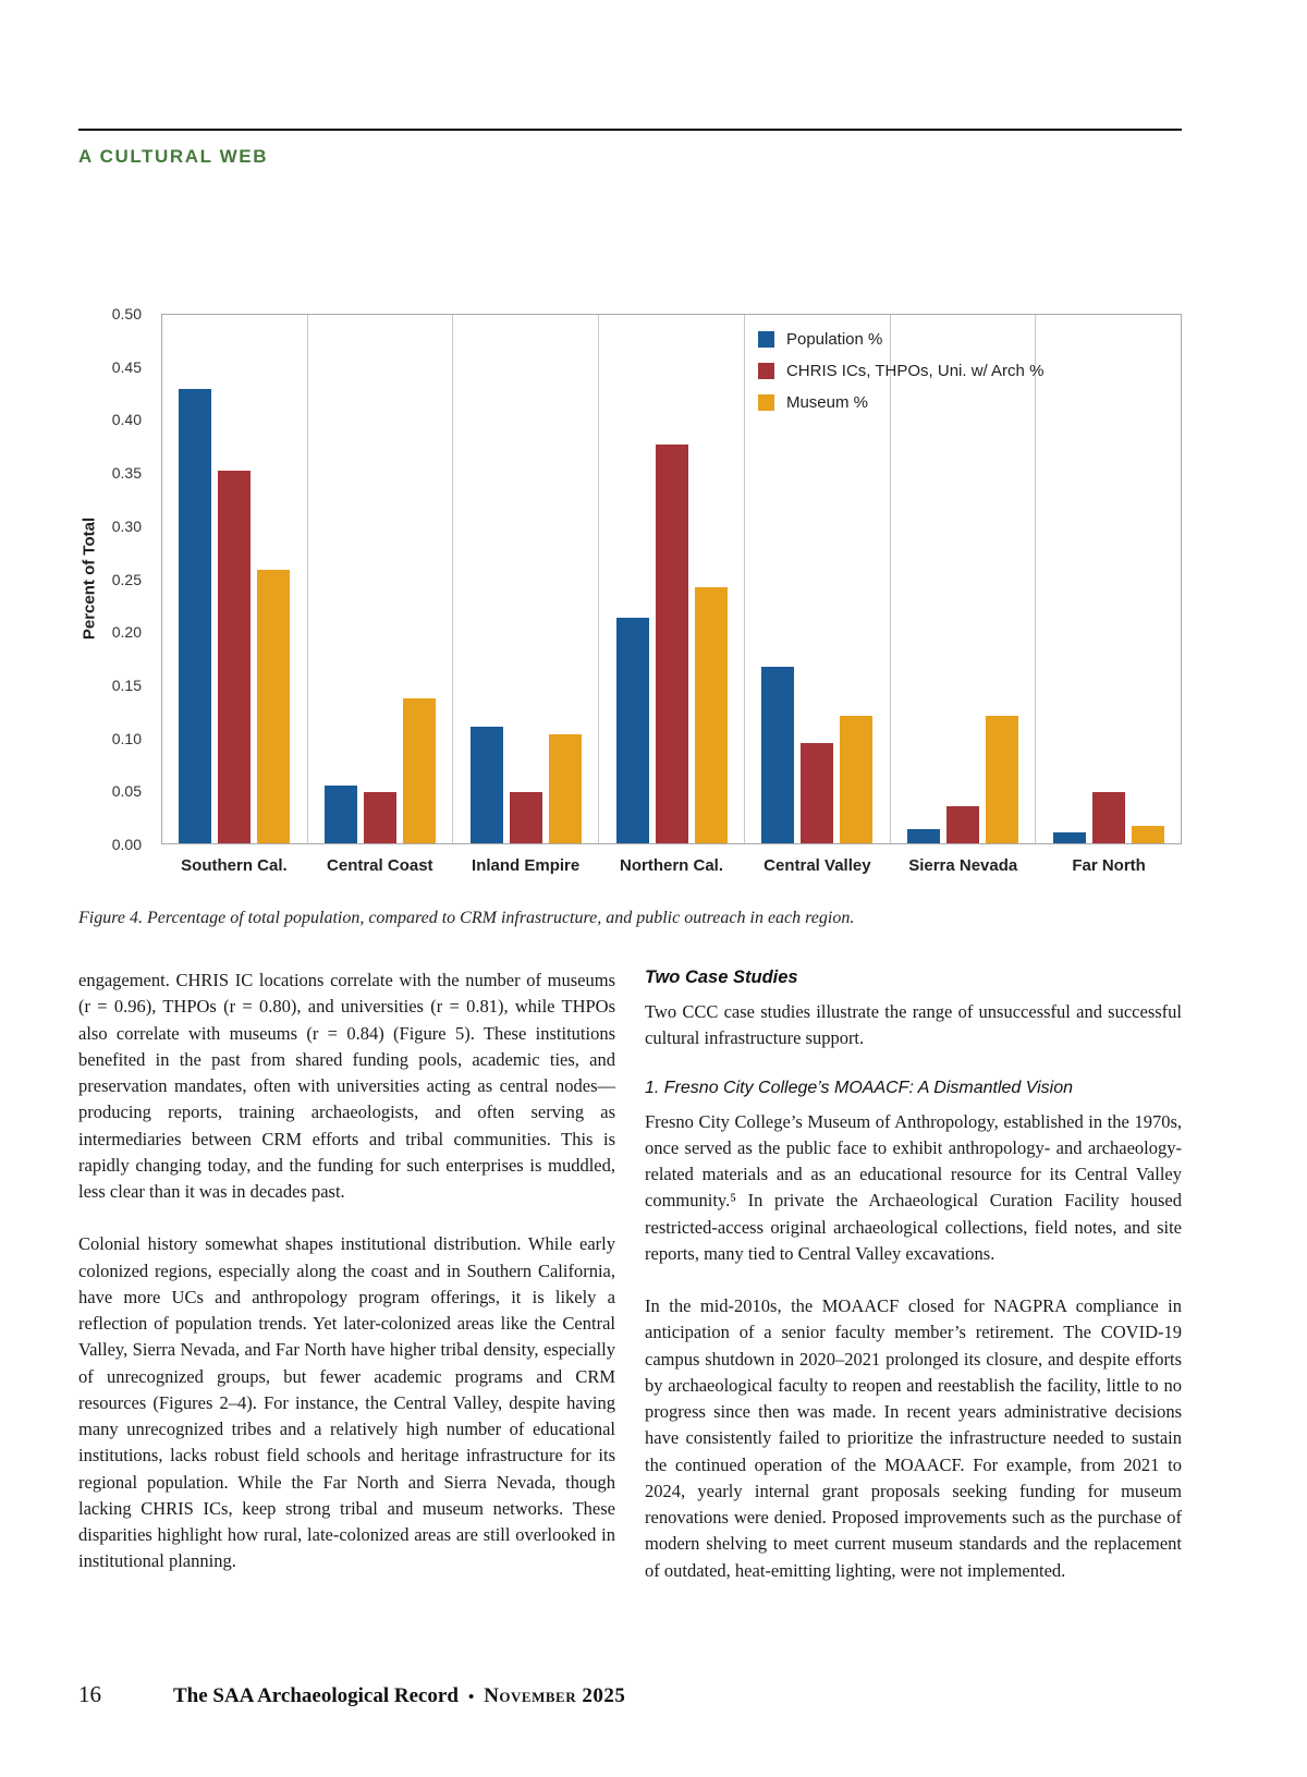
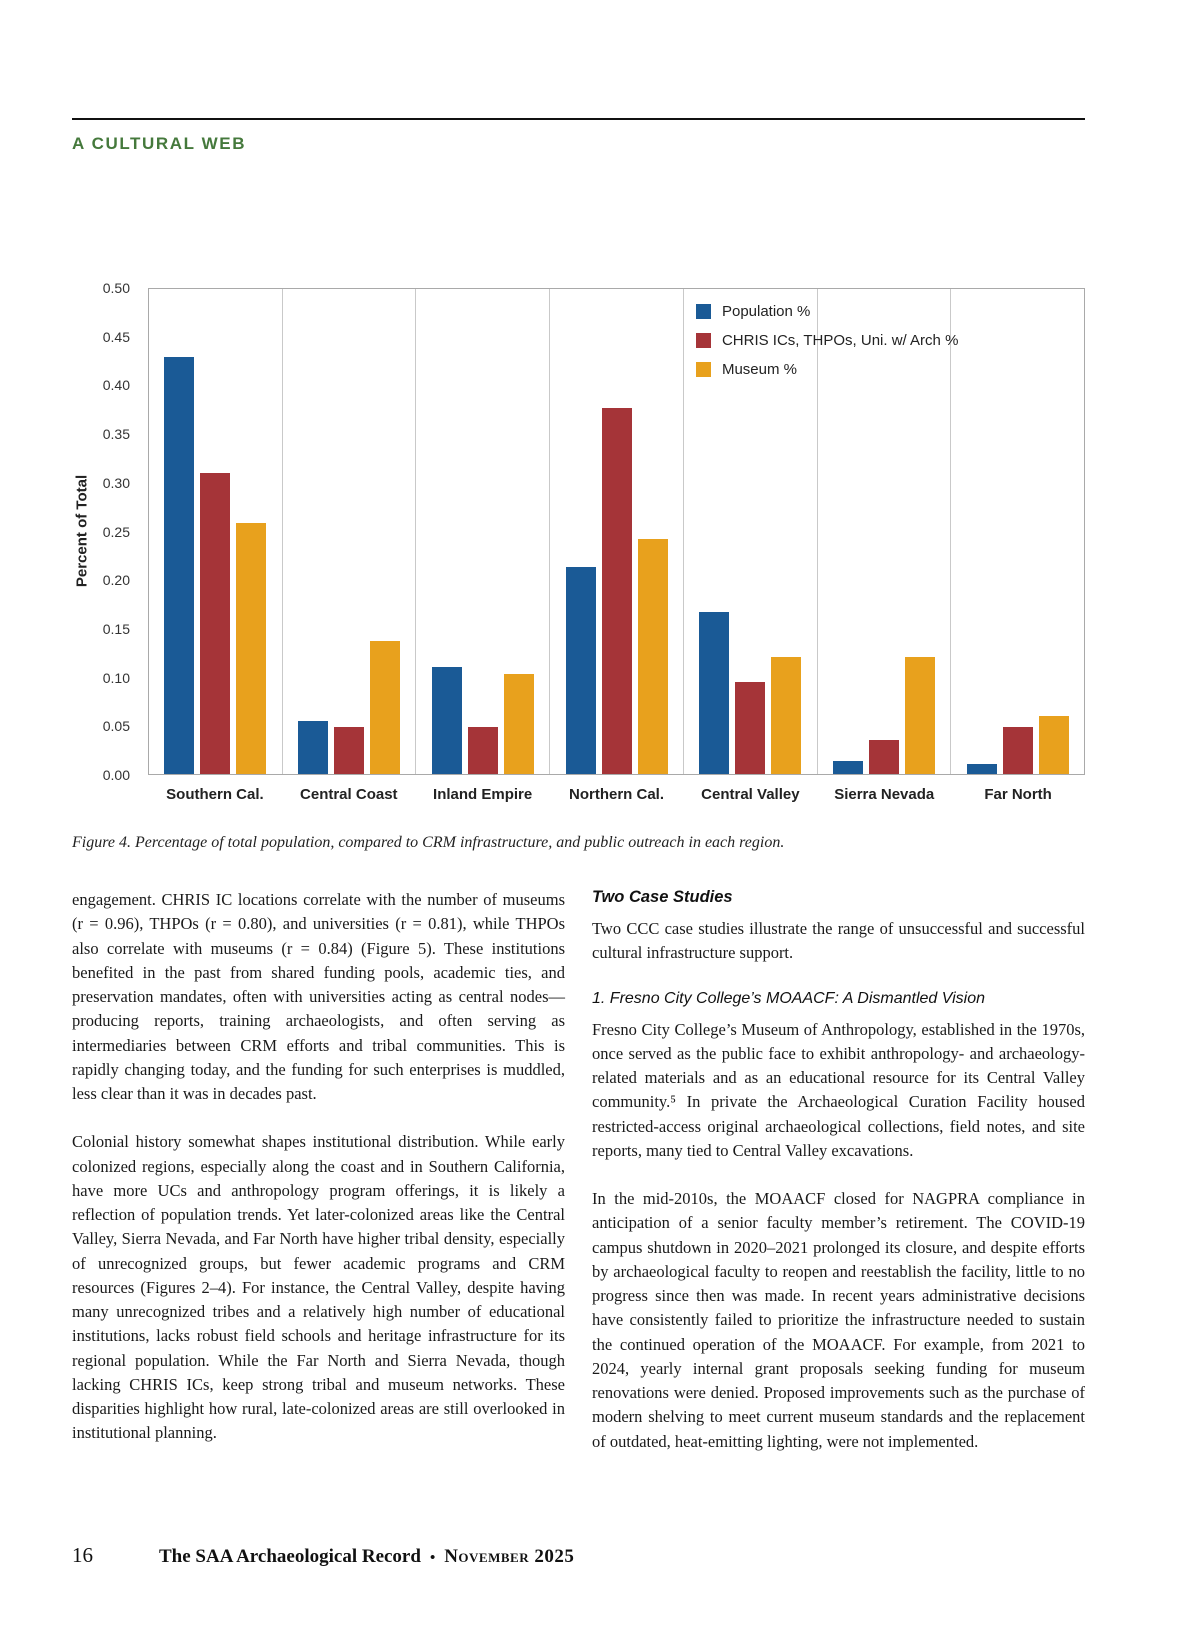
CHRIS ICs, THPOs, Uni. w/ Arch %/Southern Cal.: 0.35 -> 0.31
Museum %/Far North: 0.02 -> 0.06
